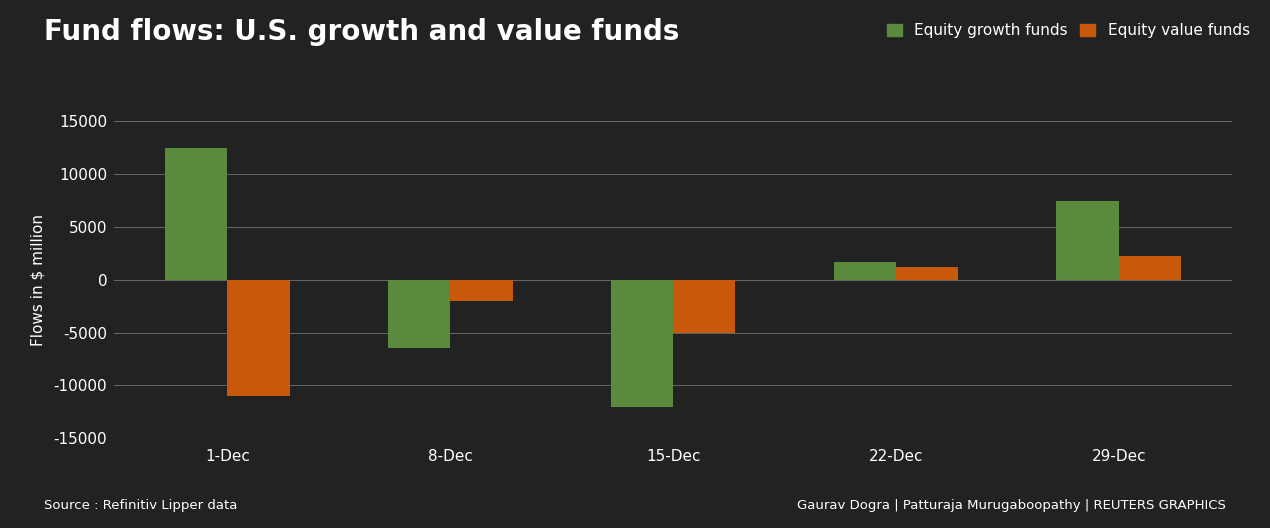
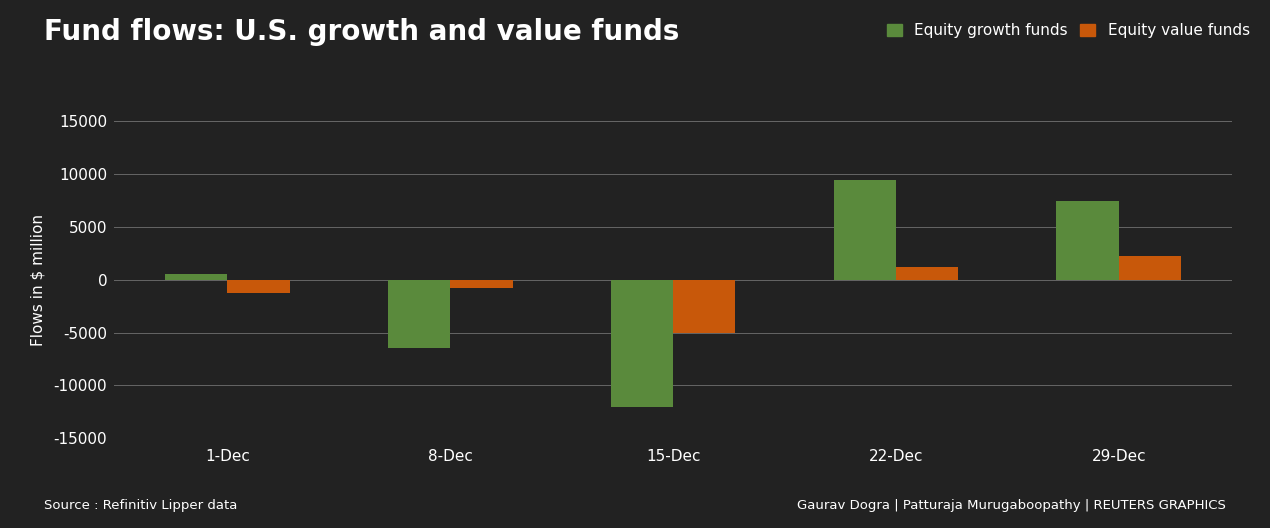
Equity growth funds/1-Dec: 12500 -> 600
Equity value funds/1-Dec: -11000 -> -1200
Equity value funds/8-Dec: -2000 -> -800
Equity growth funds/22-Dec: 1700 -> 9500
